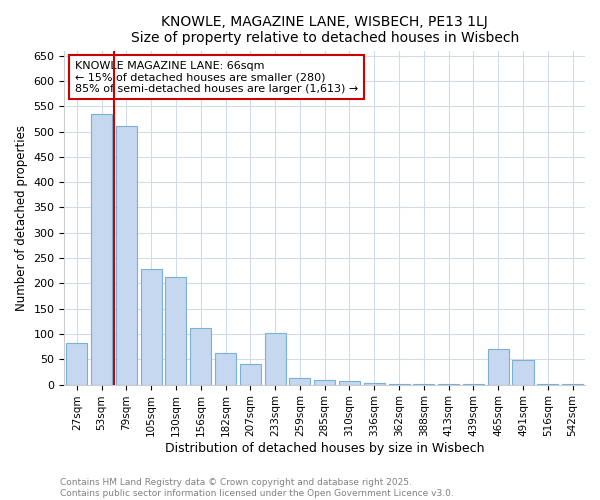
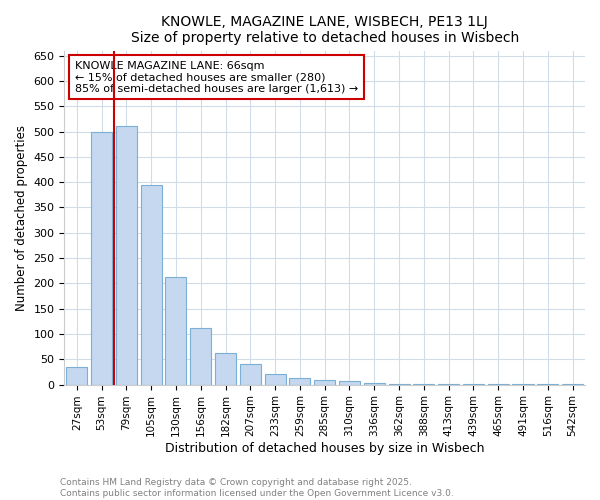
27sqm: 82 -> 35
53sqm: 534 -> 500
105sqm: 228 -> 395
233sqm: 102 -> 20
465sqm: 70 -> 1
491sqm: 48 -> 1
